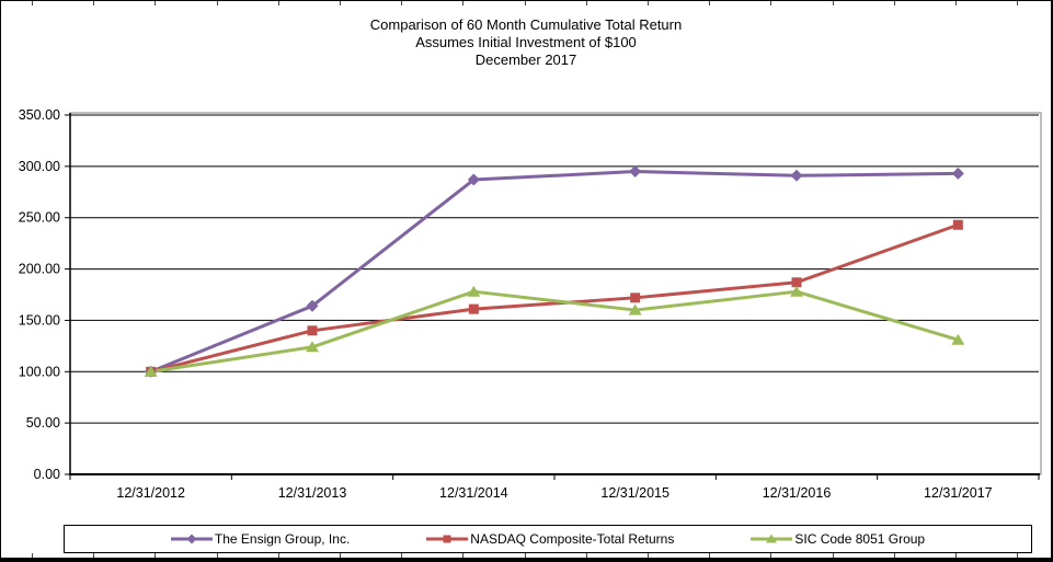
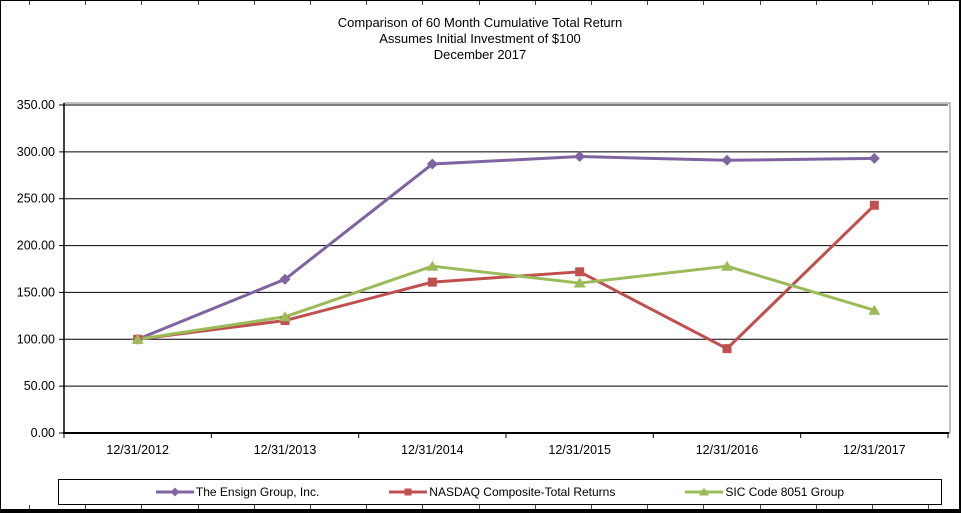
NASDAQ Composite-Total Returns/12/31/2013: 140 -> 120
NASDAQ Composite-Total Returns/12/31/2016: 190 -> 90
